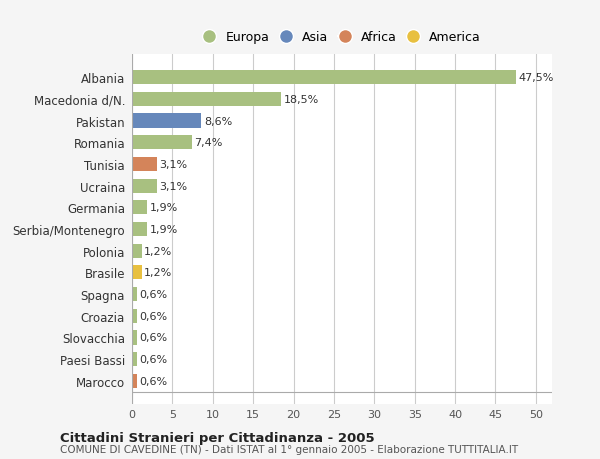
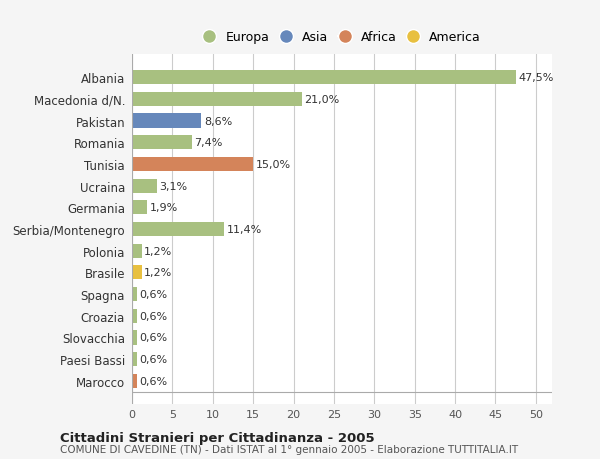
Macedonia d/N.: 18,5% -> 21,0%
Tunisia: 3,1% -> 15,0%
Serbia/Montenegro: 1,9% -> 11,4%
